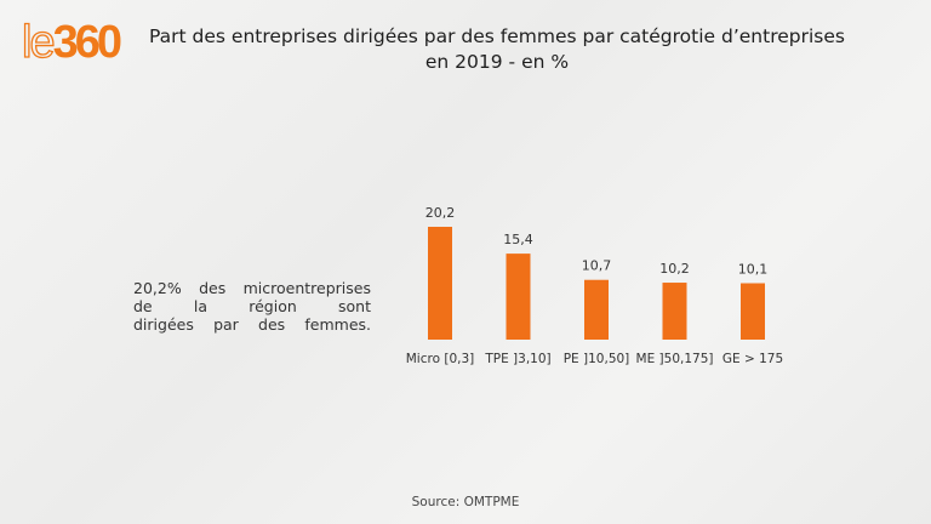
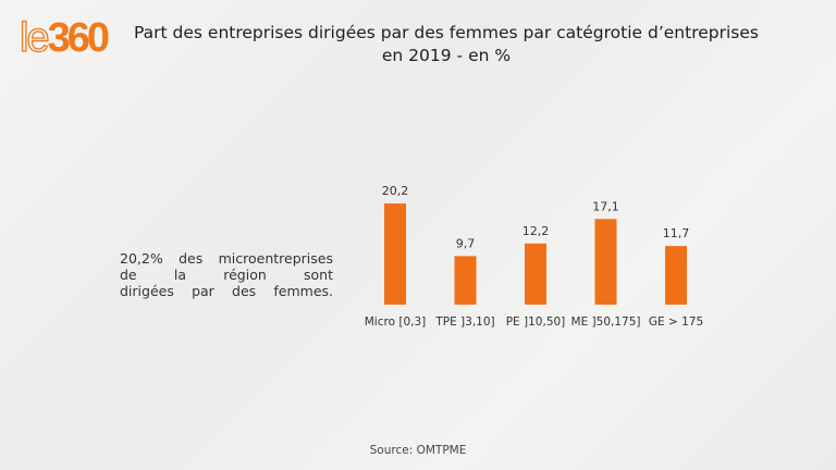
TPE ]3,10]: 15,4 -> 9,7
PE ]10,50]: 10,7 -> 12,2
ME ]50,175]: 10,2 -> 17,1
GE > 175: 10,1 -> 11,7
